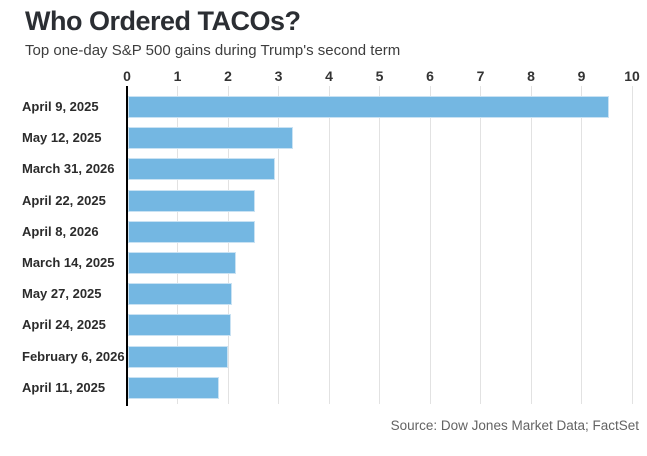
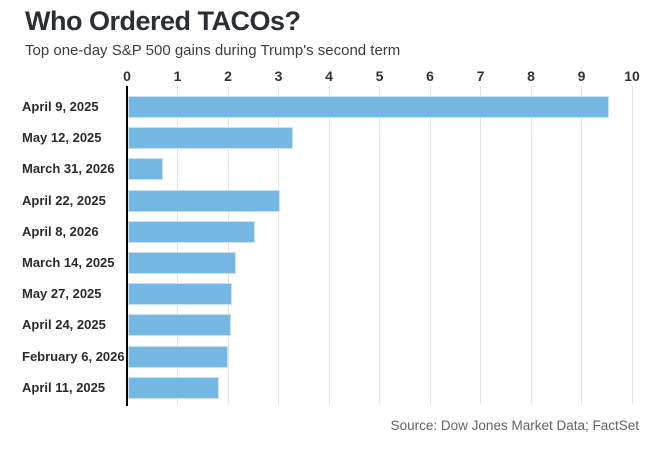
March 31, 2026: 2.9 -> 0.7
April 22, 2025: 2.5 -> 3.0
